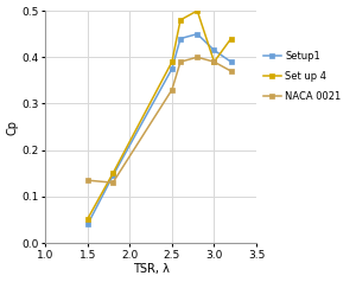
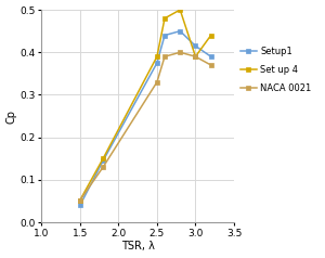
NACA 0021/1.5: 0.135 -> 0.052
